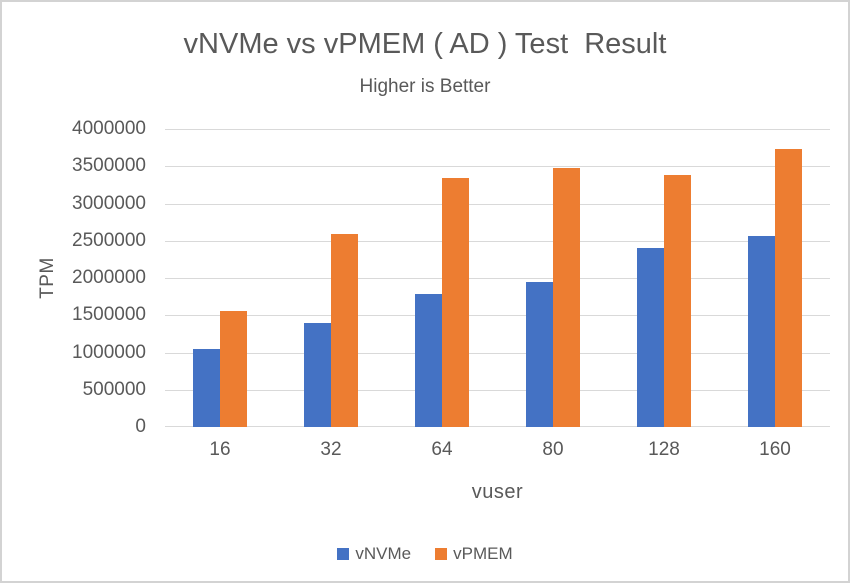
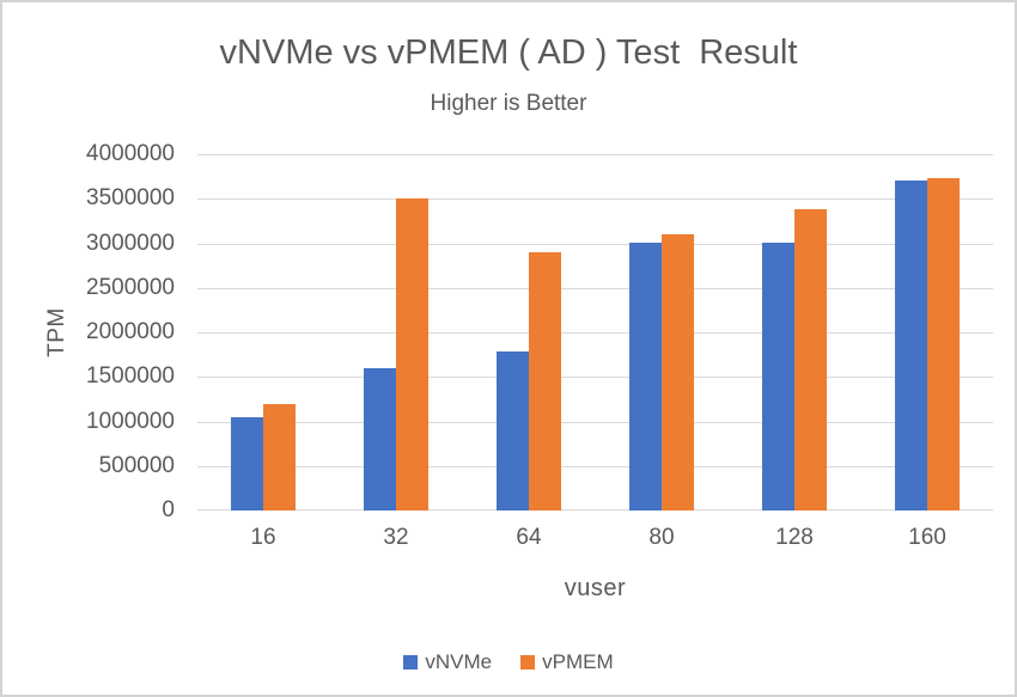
vPMEM/16: 1600000 -> 1200000
vNVMe/32: 1400000 -> 1600000
vPMEM/32: 2600000 -> 3500000
vPMEM/64: 3300000 -> 2900000
vNVMe/80: 2000000 -> 3000000
vPMEM/80: 3500000 -> 3100000
vNVMe/128: 2400000 -> 3000000
vNVMe/160: 2600000 -> 3700000
